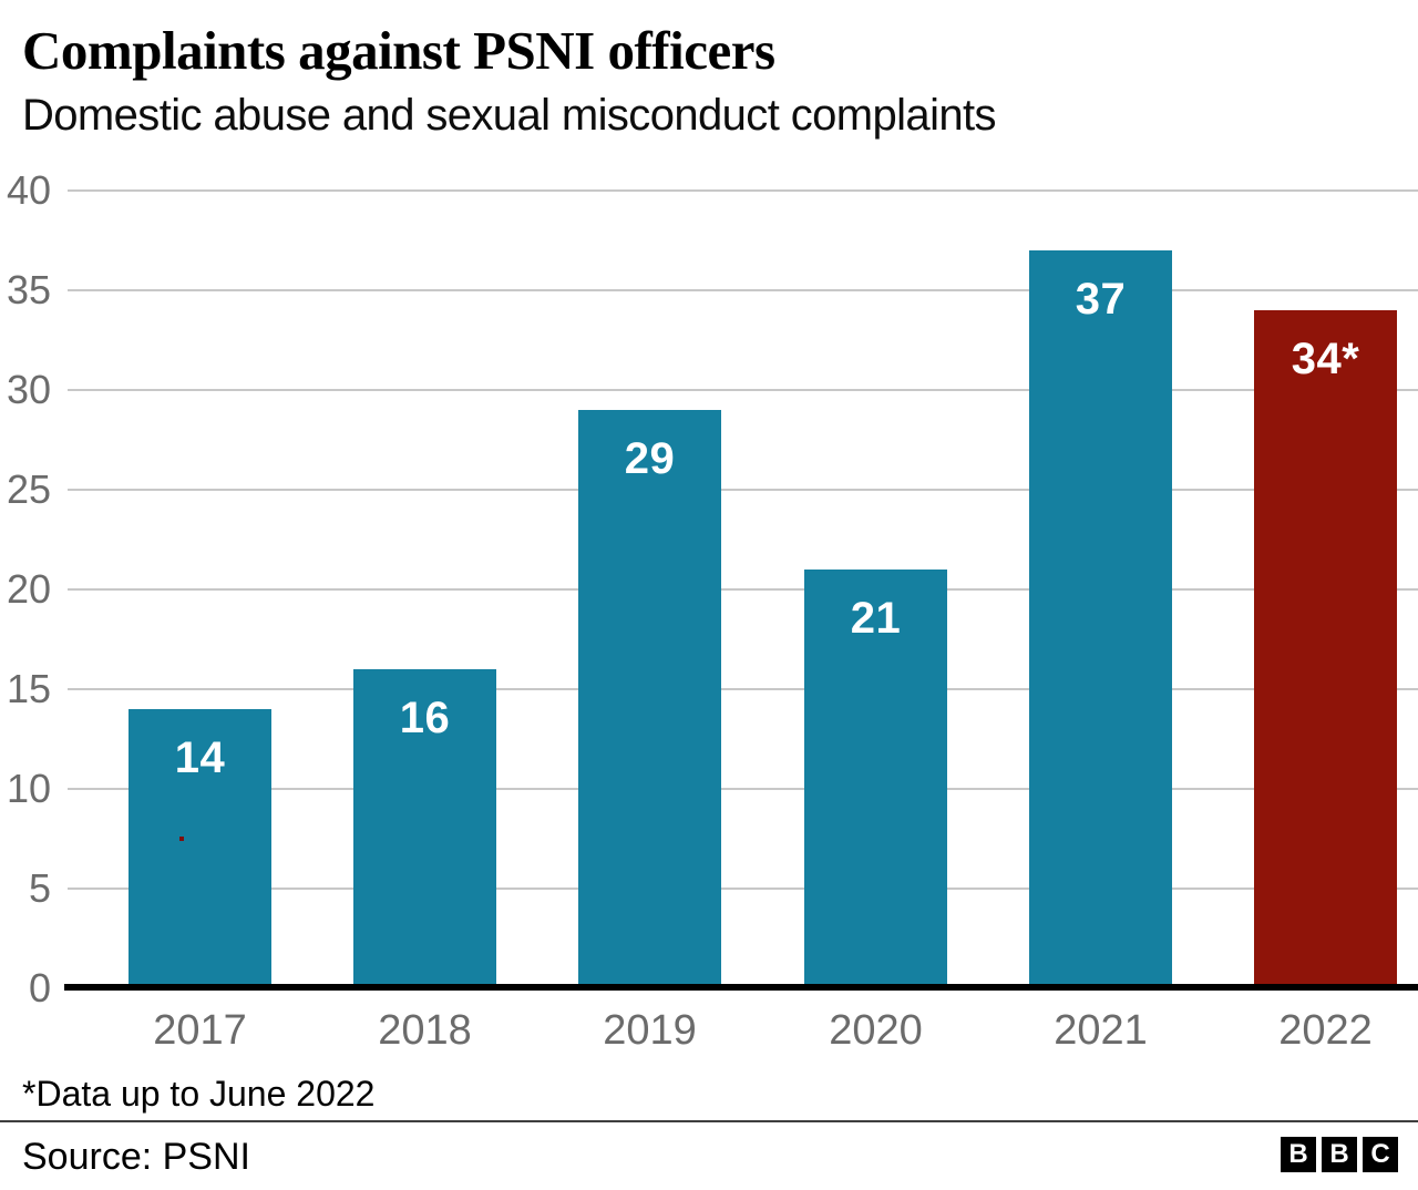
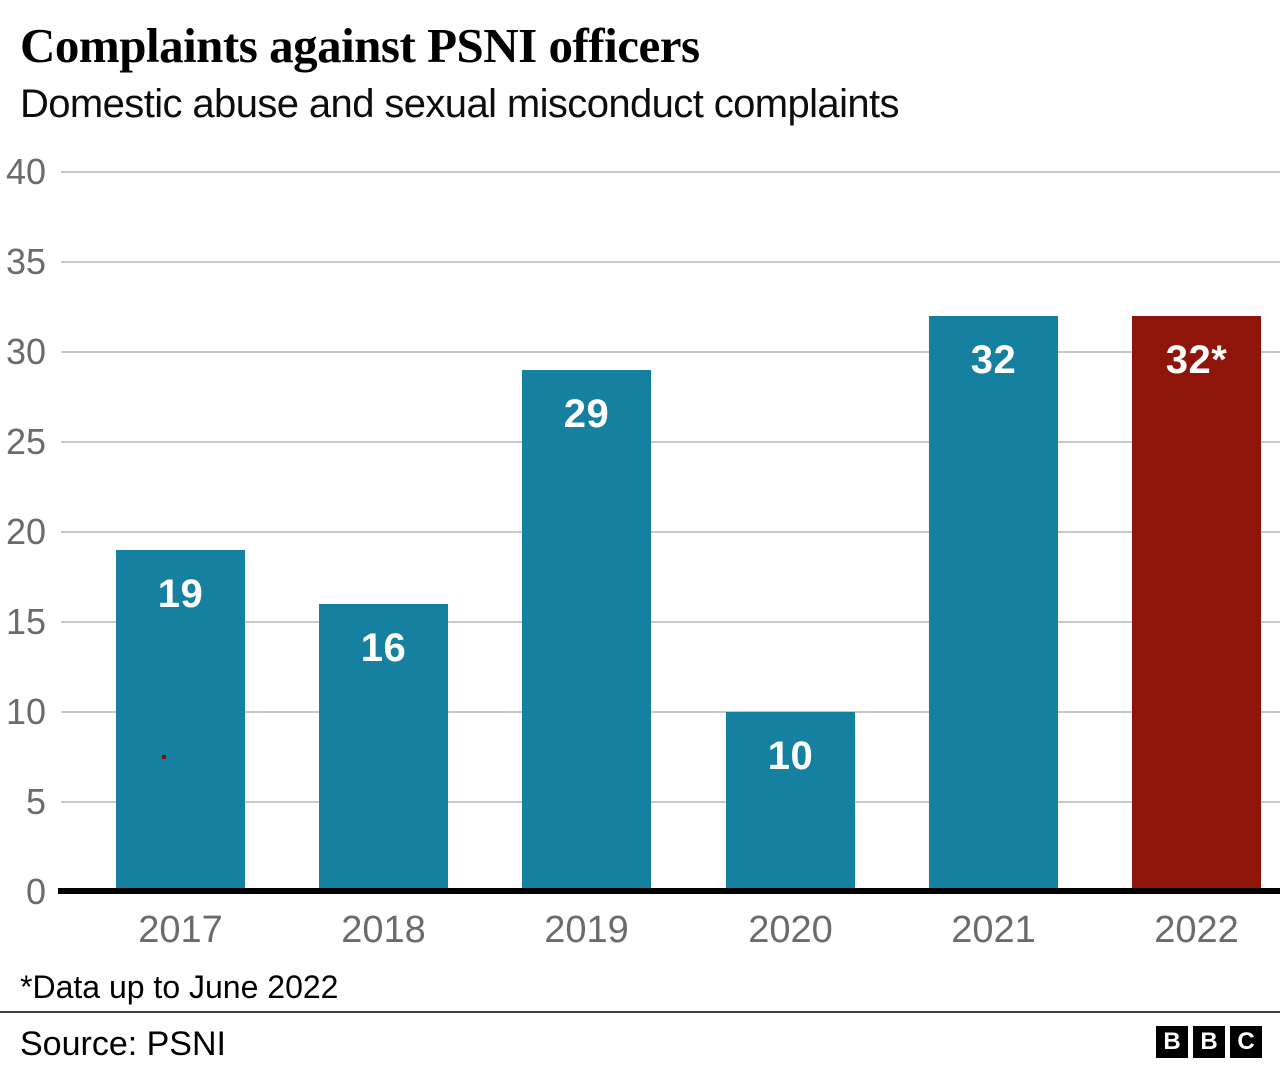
2017: 14 -> 19
2020: 21 -> 10
2021: 37 -> 32
2022: 34 -> 32
